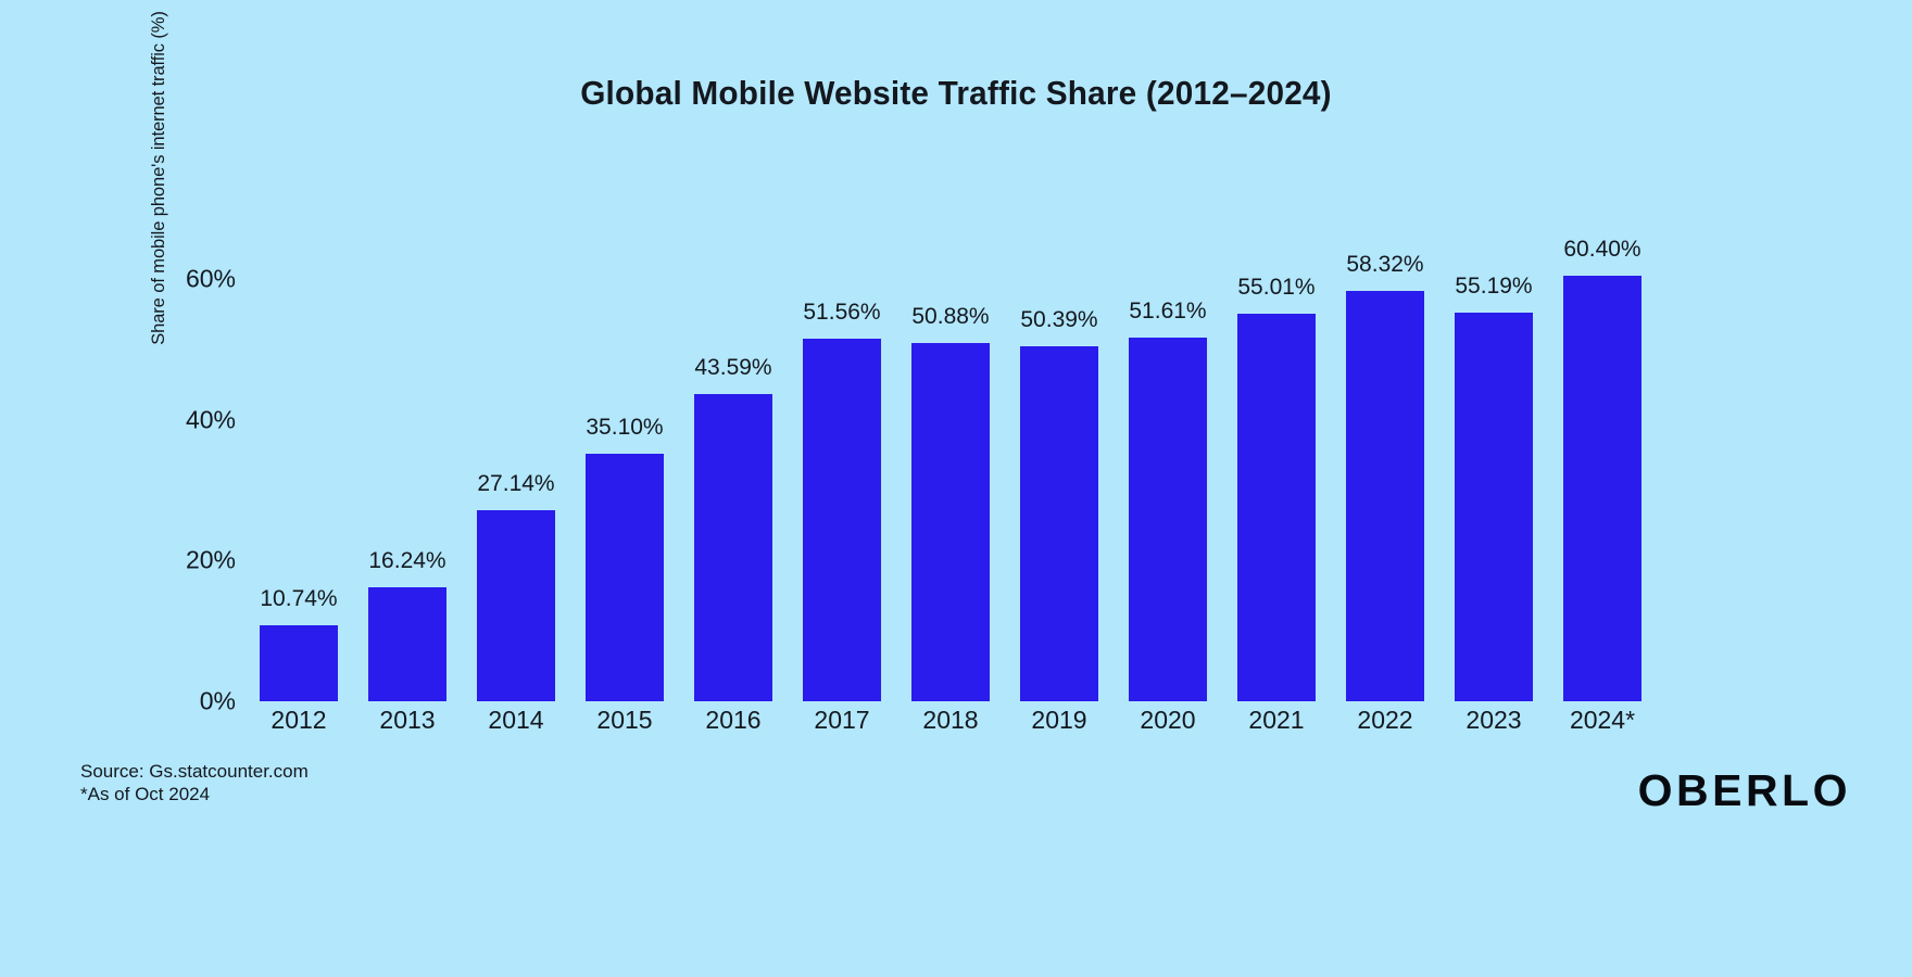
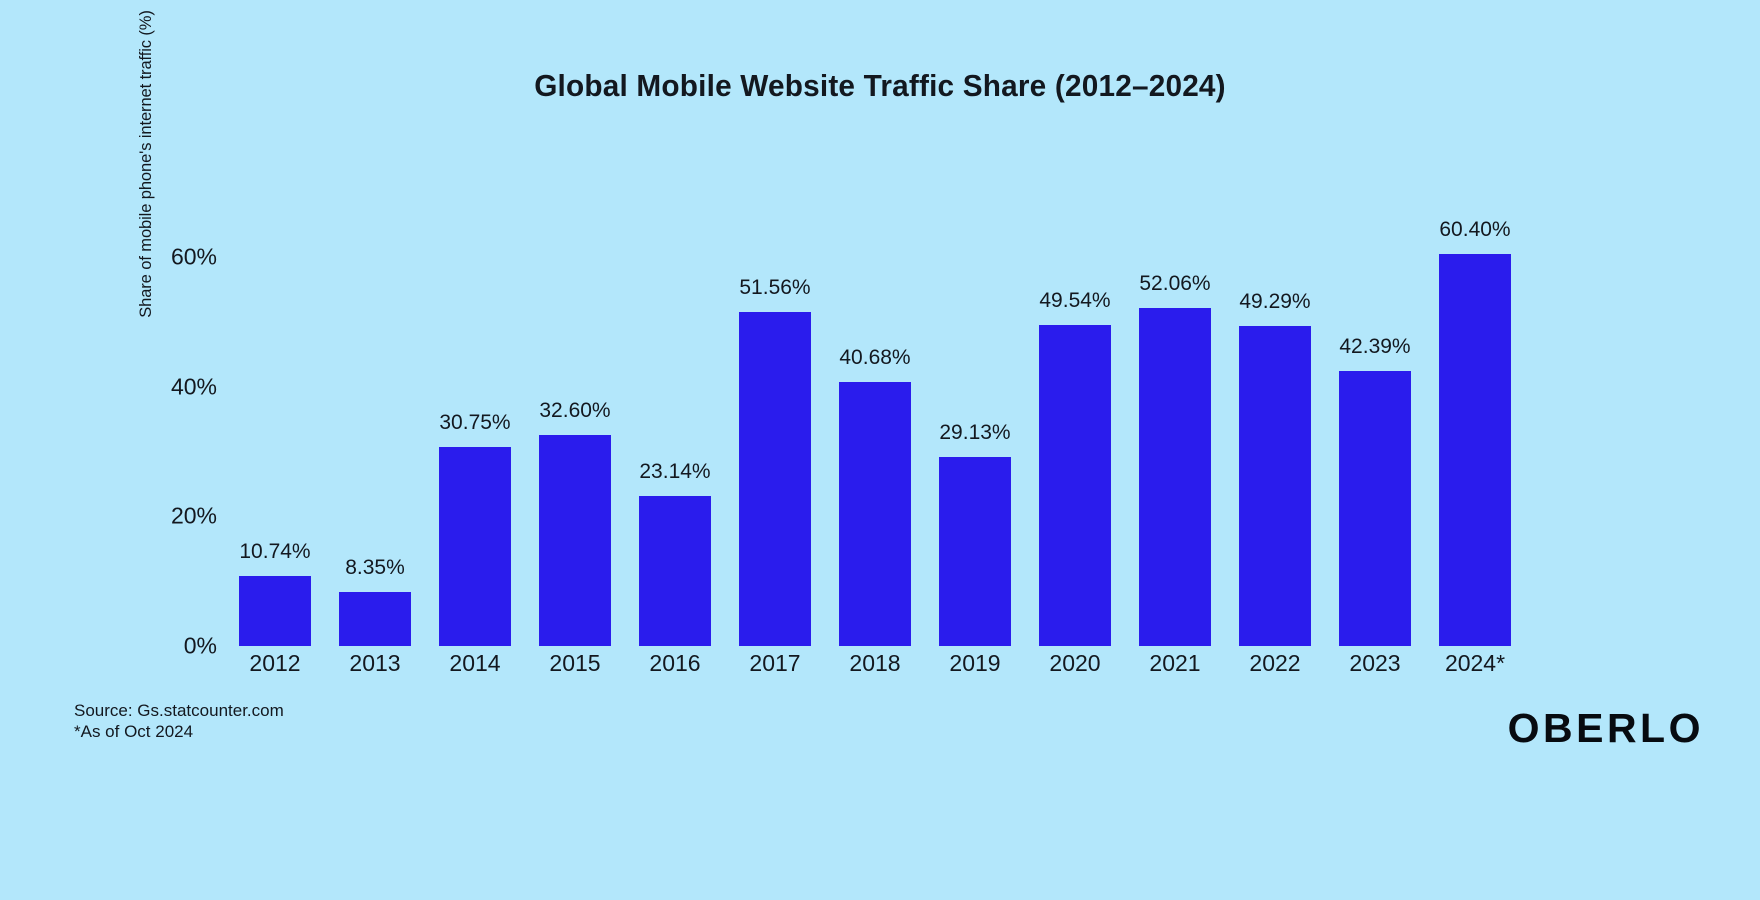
2013: 16.24% -> 8.35%
2014: 27.14% -> 30.75%
2015: 35.10% -> 32.60%
2016: 43.59% -> 23.14%
2018: 50.88% -> 40.68%
2019: 50.39% -> 29.13%
2020: 51.61% -> 49.54%
2021: 55.01% -> 52.06%
2022: 58.32% -> 49.29%
2023: 55.19% -> 42.39%
